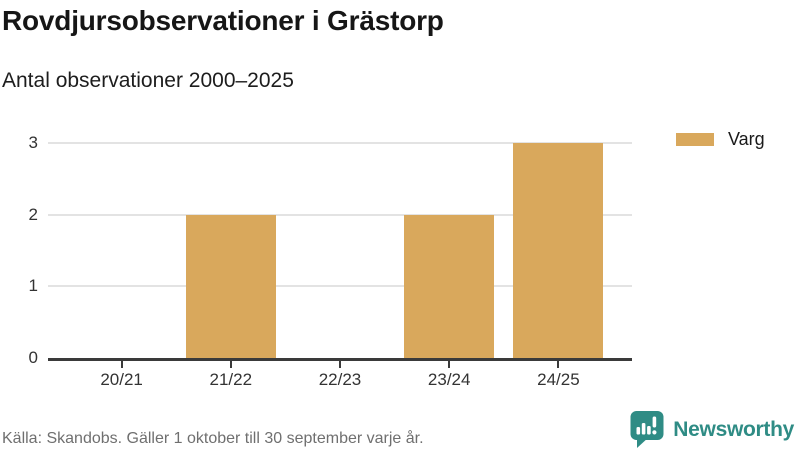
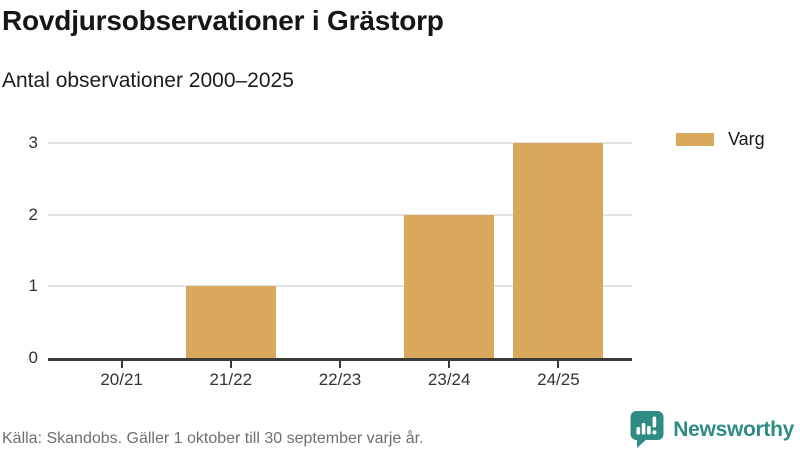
21/22: 2 -> 1
